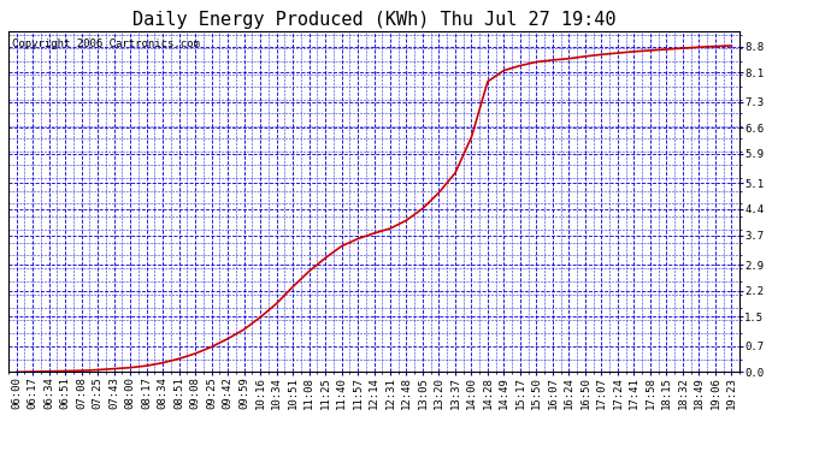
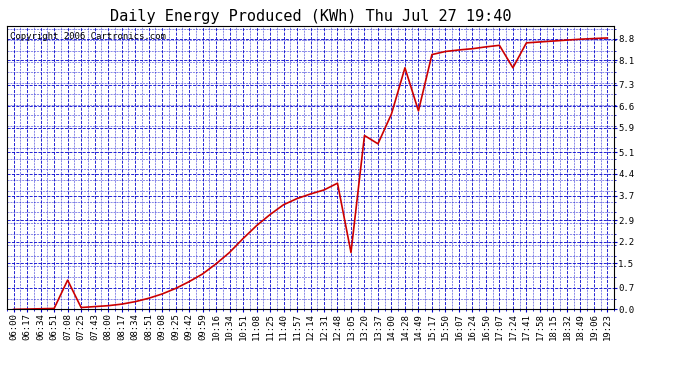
07:08: 0.04 -> 0.95
13:05: 4.42 -> 1.85
13:20: 4.85 -> 5.65
14:49: 8.15 -> 6.45
17:24: 8.62 -> 7.85
